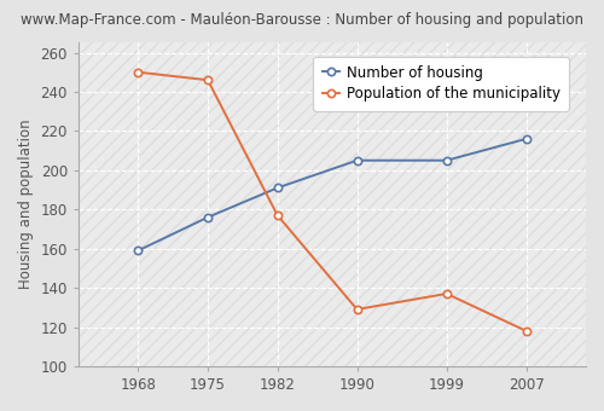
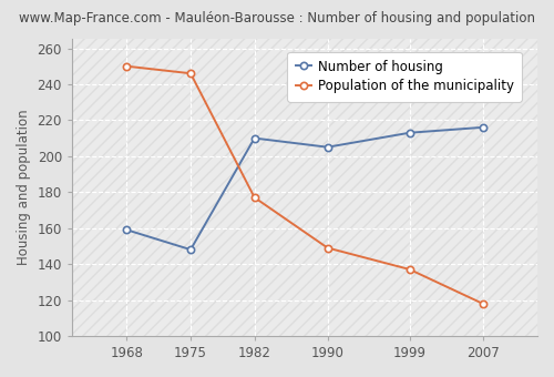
Number of housing/1975: 176 -> 148
Number of housing/1982: 191 -> 210
Population of the municipality/1990: 129 -> 149
Number of housing/1999: 205 -> 213
